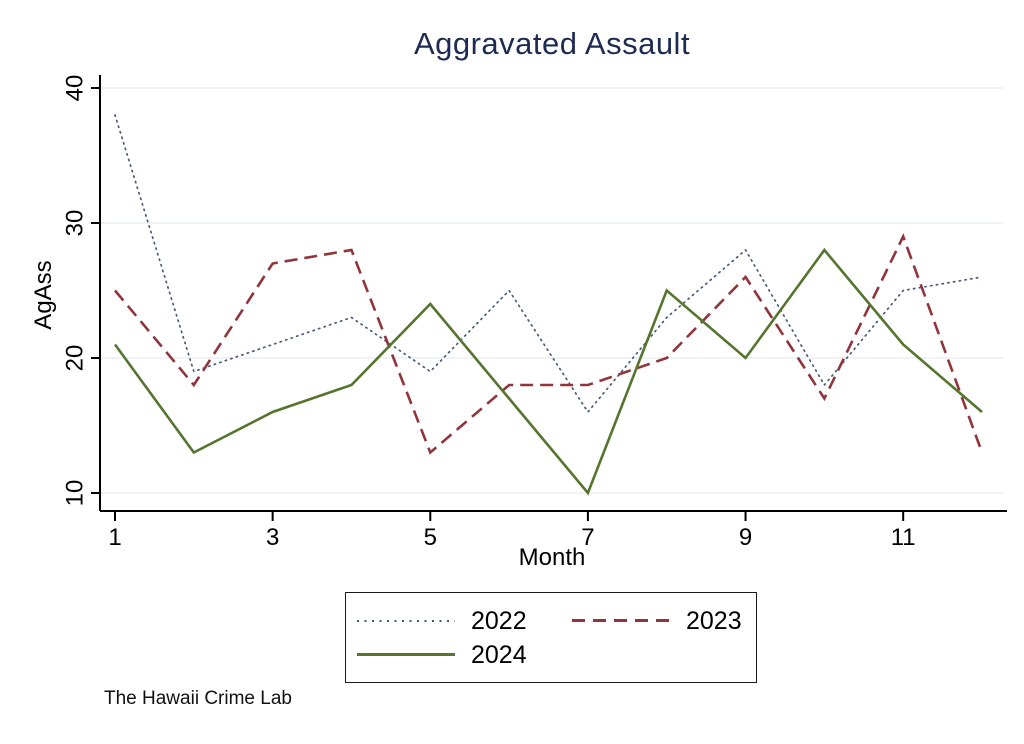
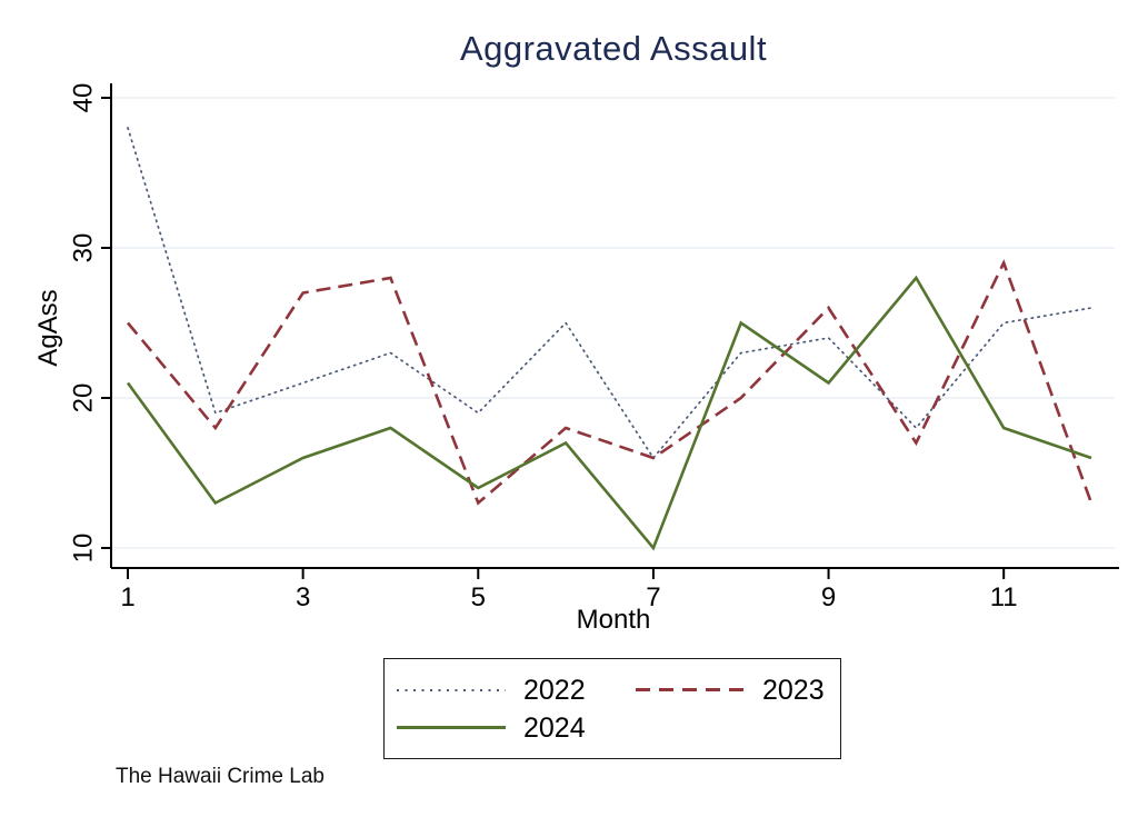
2024/5: 24 -> 14
2023/7: 18 -> 16
2022/9: 28 -> 24
2024/9: 20 -> 21
2024/11: 21 -> 18
